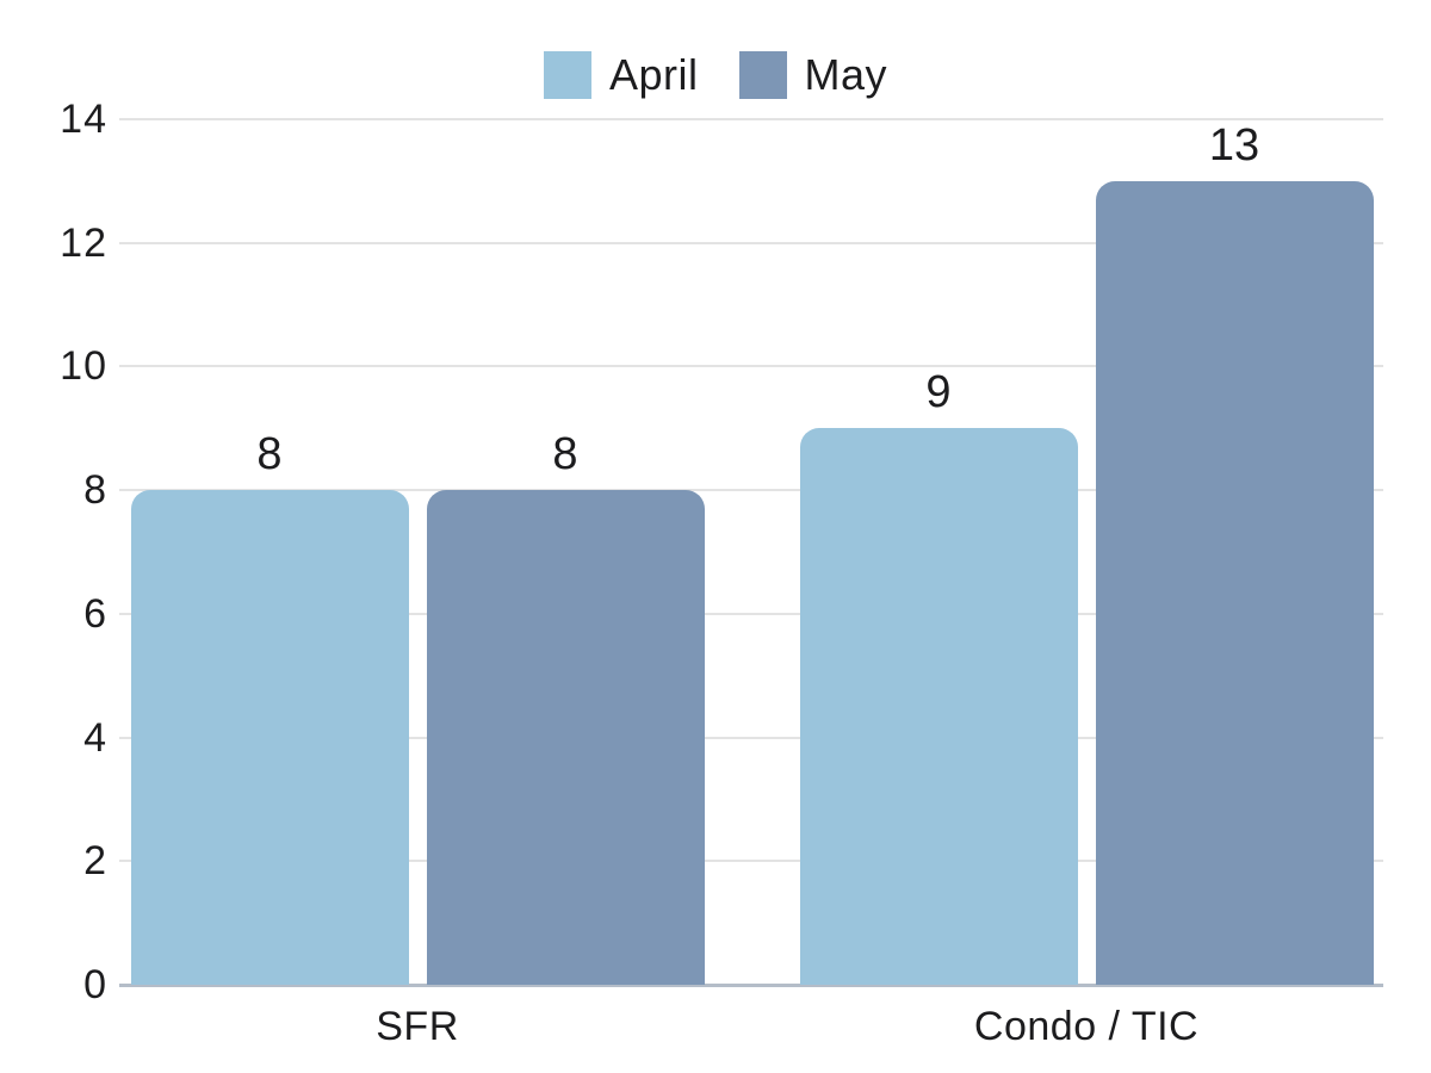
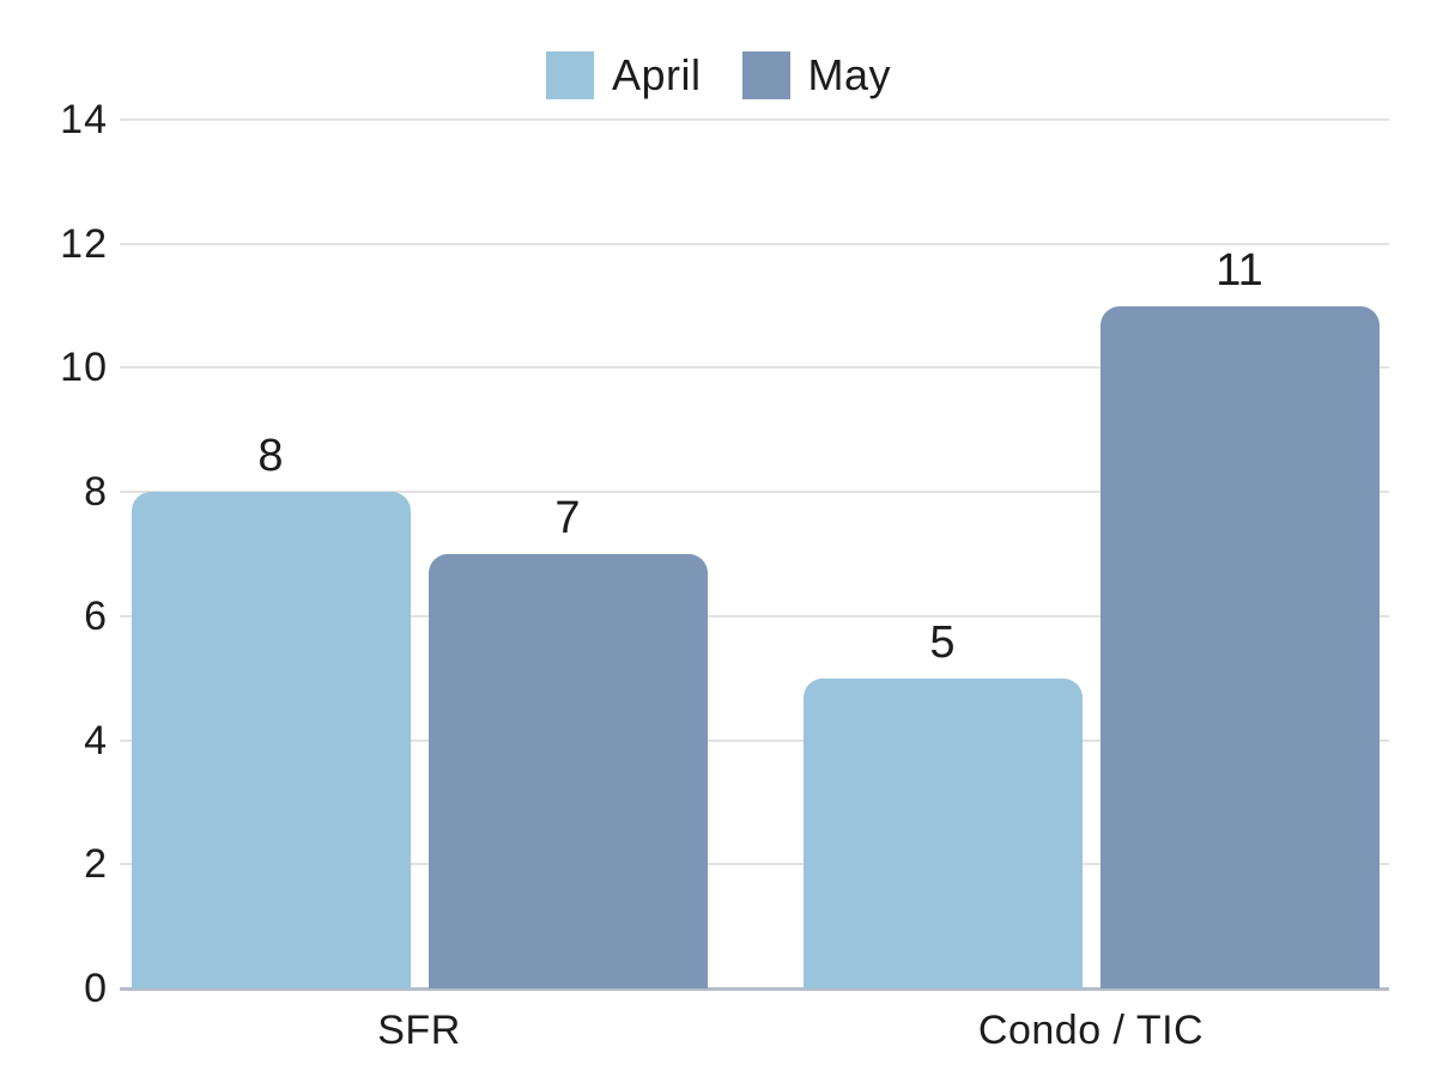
May/SFR: 8 -> 7
April/Condo / TIC: 9 -> 5
May/Condo / TIC: 13 -> 11
